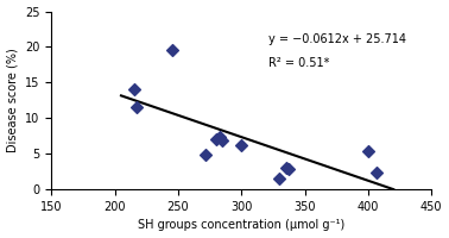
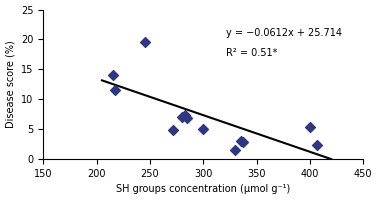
300: 6.2 -> 5.0
